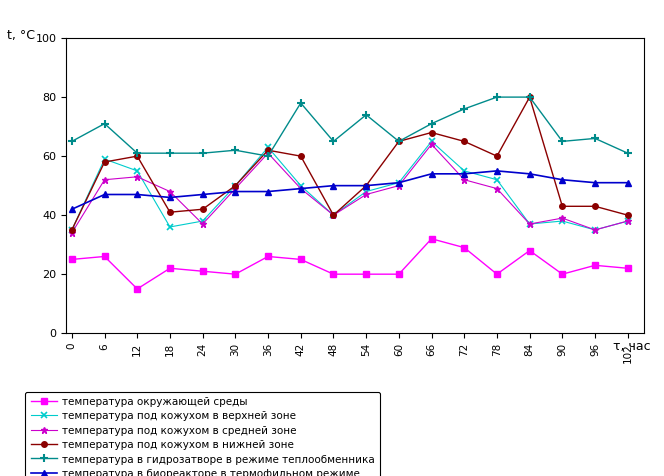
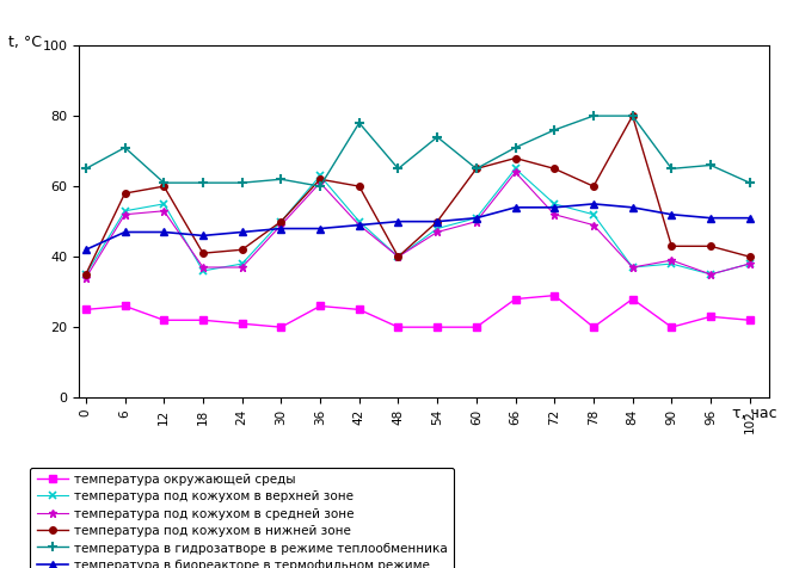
температура под кожухом в верхней зоне/6: 59 -> 53
температура окружающей среды/12: 15 -> 22
температура под кожухом в средней зоне/18: 48 -> 37
температура окружающей среды/66: 32 -> 28
